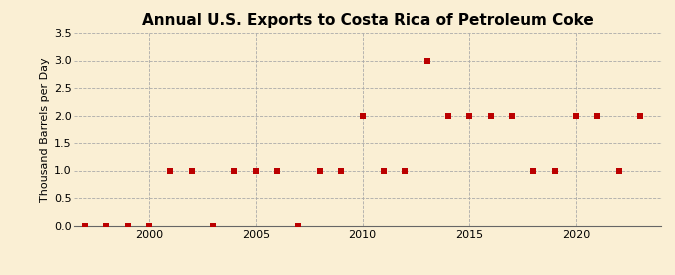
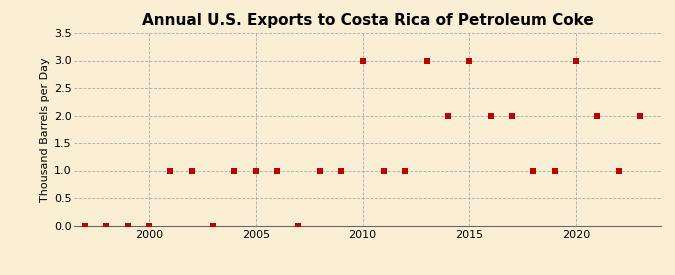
2010: 2 -> 3
2015: 2 -> 3
2020: 2 -> 3
